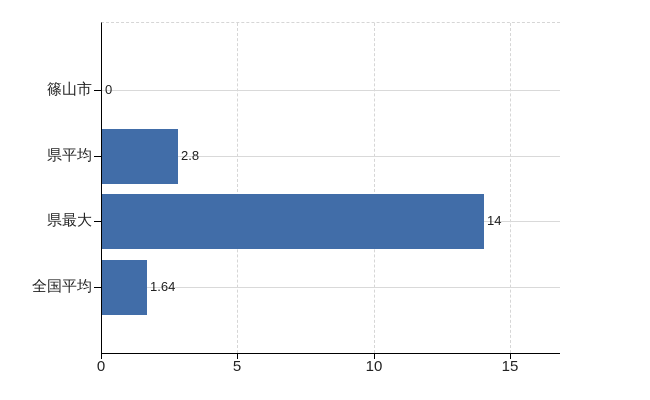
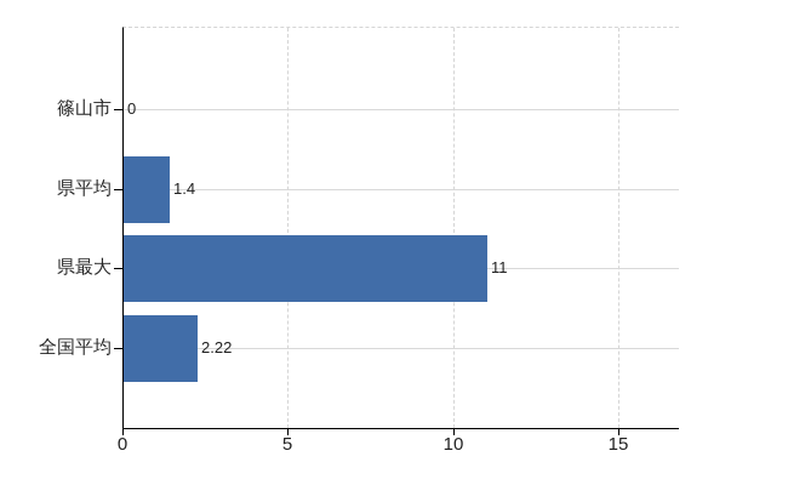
県平均: 2.8 -> 1.4
県最大: 14 -> 11
全国平均: 1.64 -> 2.22
